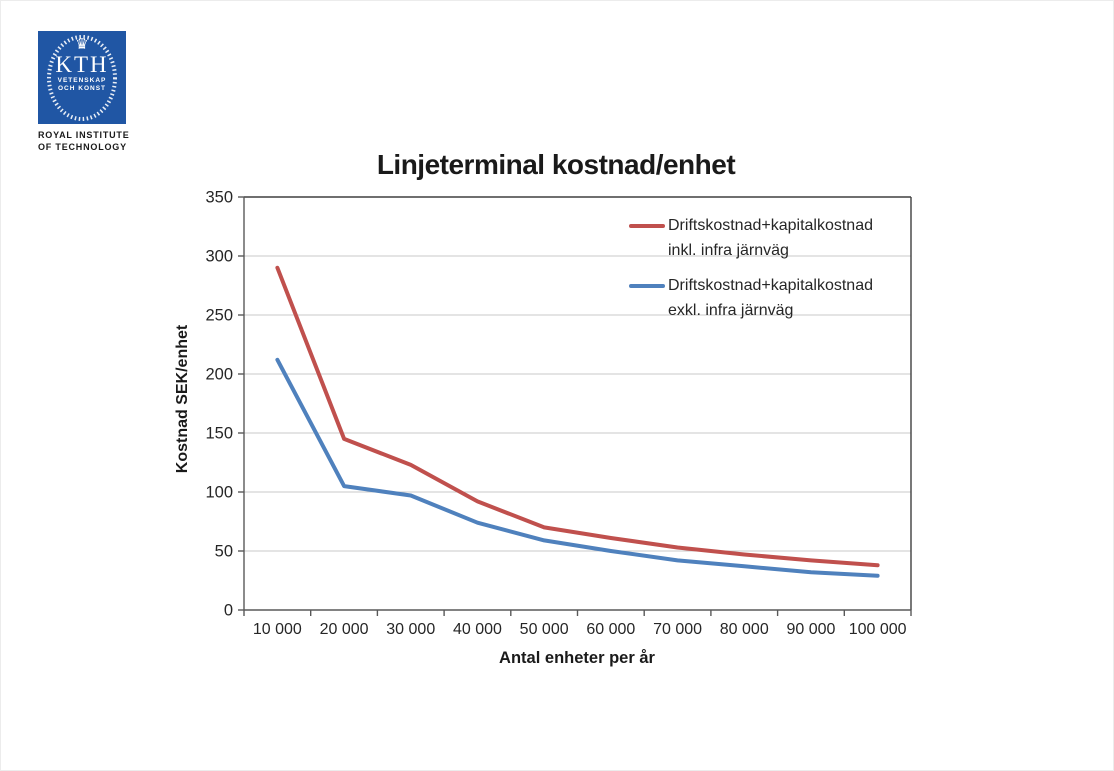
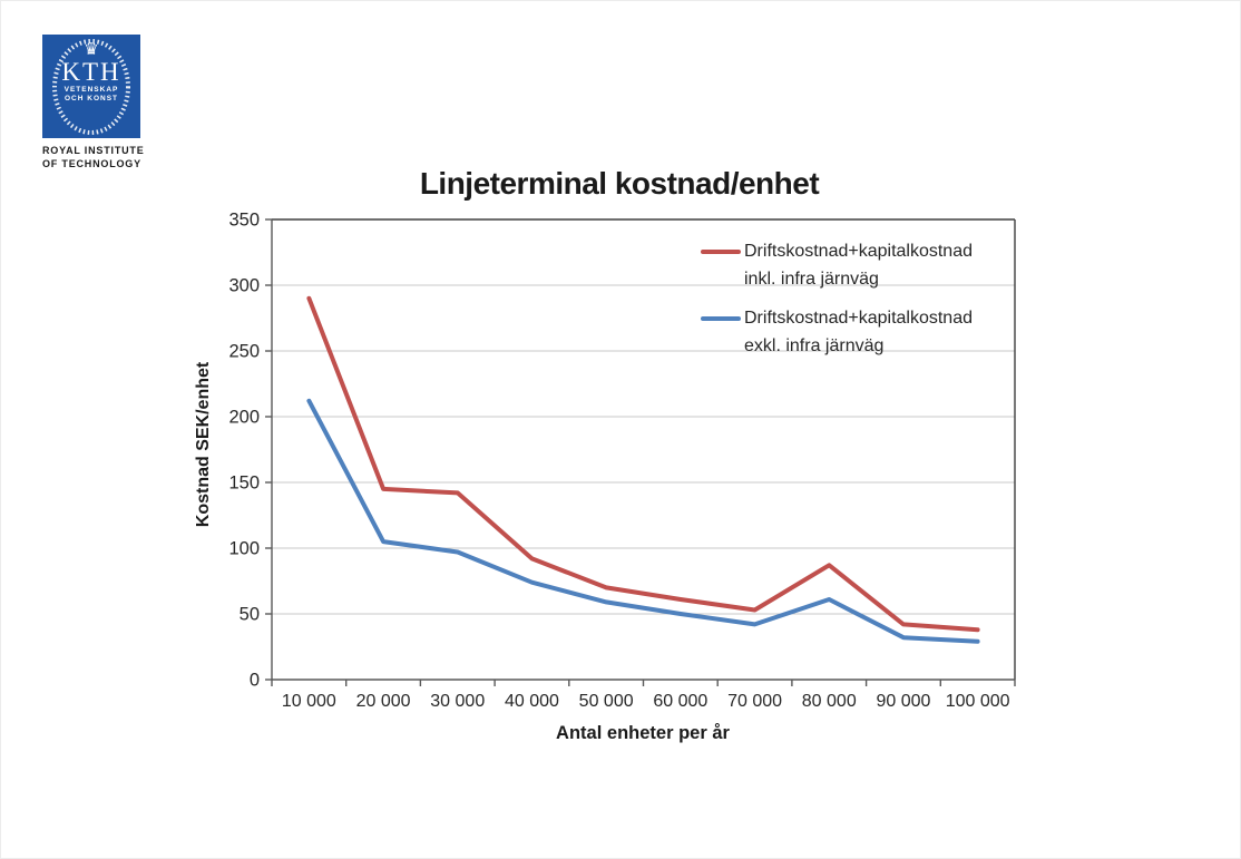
Driftskostnad+kapitalkostnad inkl. infra järnväg/30 000: 123 -> 142
Driftskostnad+kapitalkostnad inkl. infra järnväg/80 000: 47 -> 87
Driftskostnad+kapitalkostnad exkl. infra järnväg/80 000: 37 -> 61
